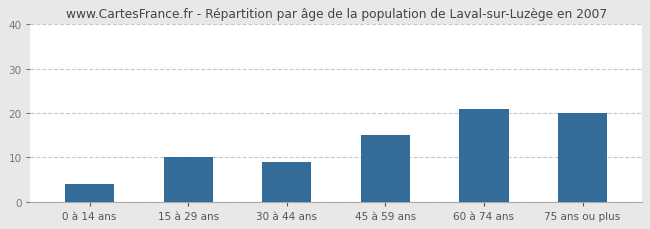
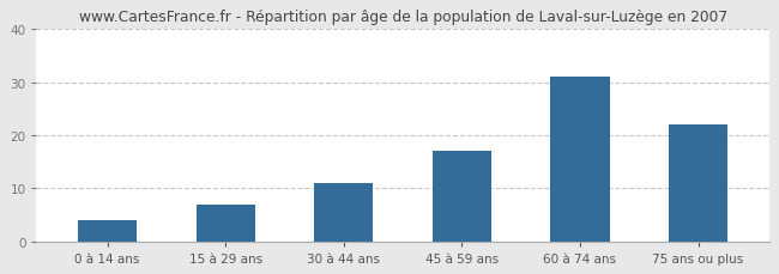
15 à 29 ans: 10 -> 7
30 à 44 ans: 9 -> 11
45 à 59 ans: 15 -> 17
60 à 74 ans: 21 -> 31
75 ans ou plus: 20 -> 22
